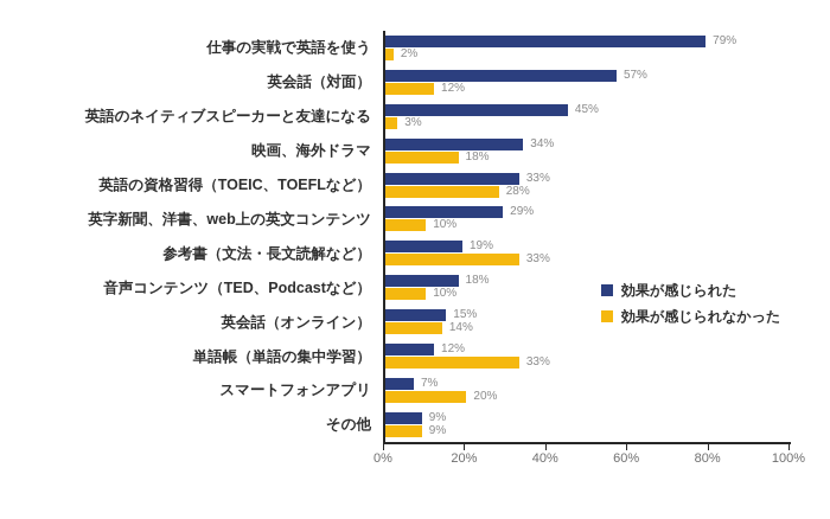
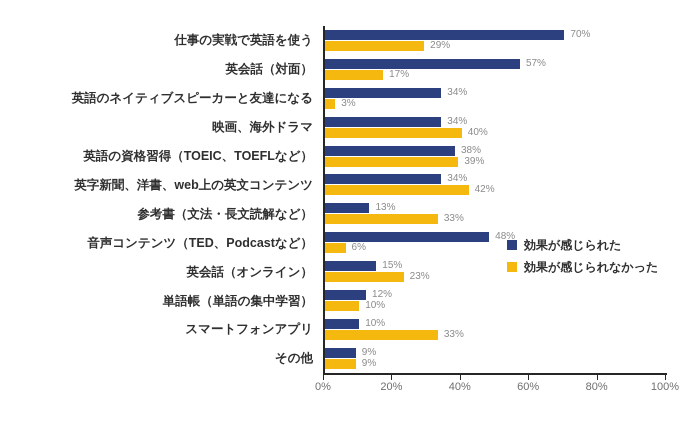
効果が感じられた/仕事の実戦で英語を使う: 79% -> 70%
効果が感じられなかった/仕事の実戦で英語を使う: 2% -> 29%
効果が感じられなかった/英会話（対面）: 12% -> 17%
効果が感じられた/英語のネイティブスピーカーと友達になる: 45% -> 34%
効果が感じられなかった/映画、海外ドラマ: 18% -> 40%
効果が感じられた/英語の資格習得（TOEIC、TOEFLなど）: 33% -> 38%
効果が感じられなかった/英語の資格習得（TOEIC、TOEFLなど）: 28% -> 39%
効果が感じられた/英字新聞、洋書、web上の英文コンテンツ: 29% -> 34%
効果が感じられなかった/英字新聞、洋書、web上の英文コンテンツ: 10% -> 42%
効果が感じられた/参考書（文法・長文読解など）: 19% -> 13%
効果が感じられた/音声コンテンツ（TED、Podcastなど）: 18% -> 48%
効果が感じられなかった/音声コンテンツ（TED、Podcastなど）: 10% -> 6%
効果が感じられなかった/英会話（オンライン）: 14% -> 23%
効果が感じられなかった/単語帳（単語の集中学習）: 33% -> 10%
効果が感じられた/スマートフォンアプリ: 7% -> 10%
効果が感じられなかった/スマートフォンアプリ: 20% -> 33%
